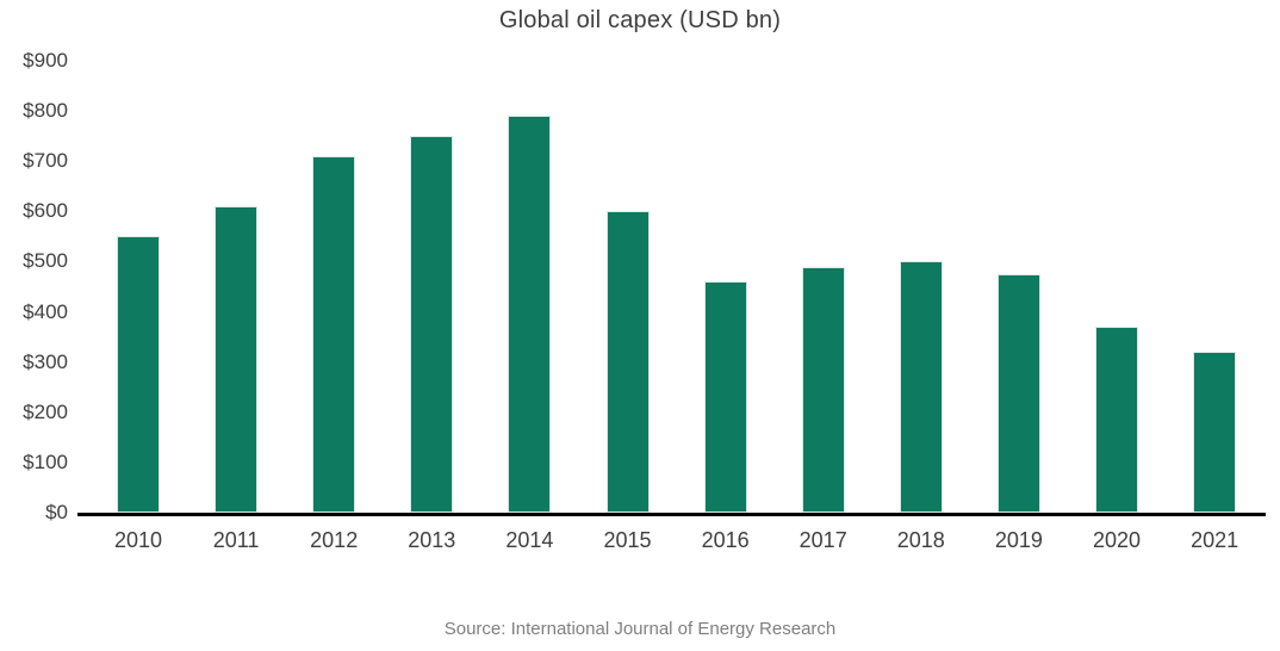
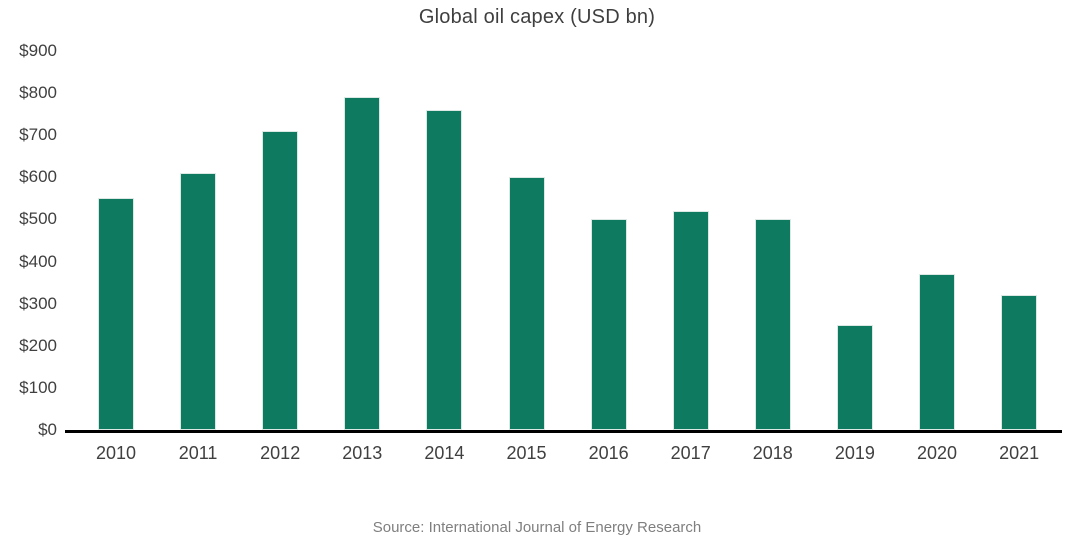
2013: $750 -> $790
2014: $790 -> $760
2016: $460 -> $500
2017: $490 -> $520
2019: $480 -> $250
